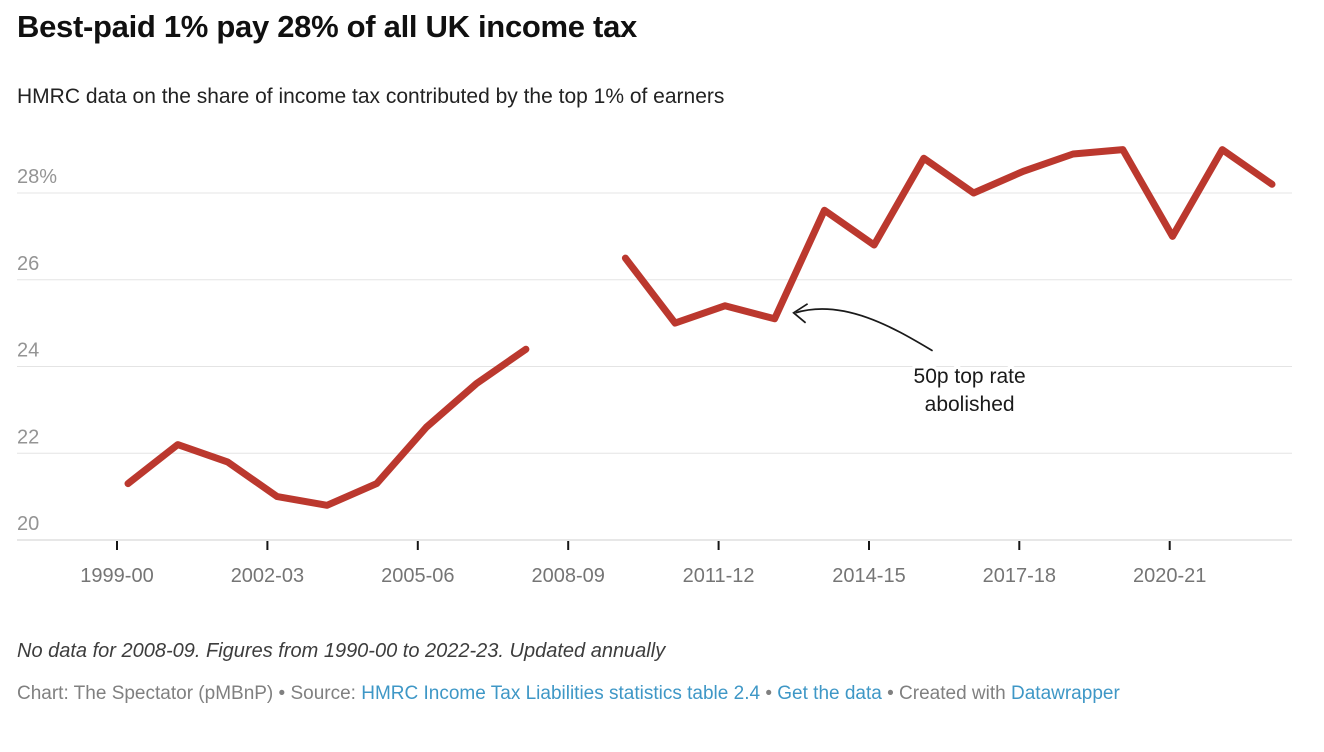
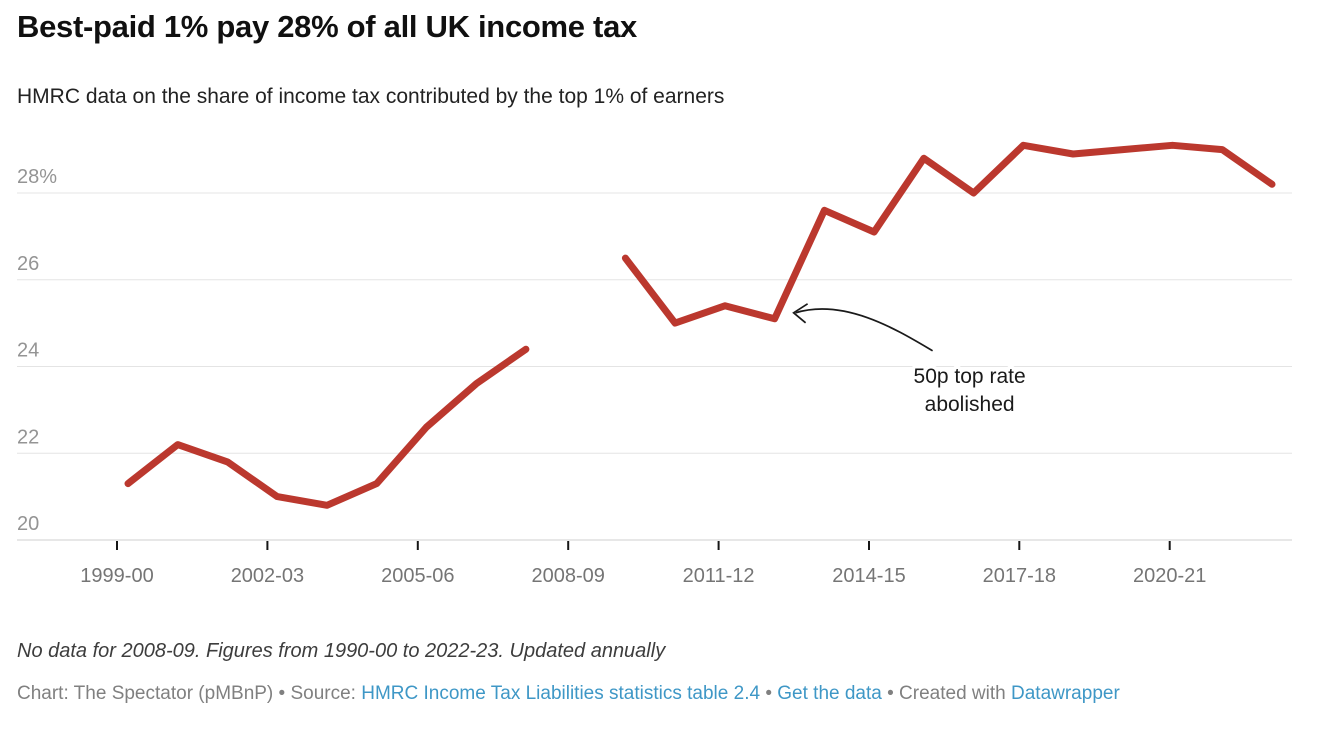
2014-15: 26.8% -> 27.1%
2017-18: 28.5% -> 29.1%
2020-21: 27.0% -> 29.1%
